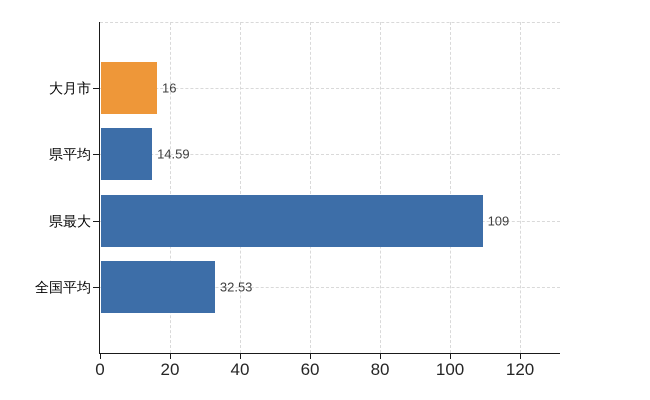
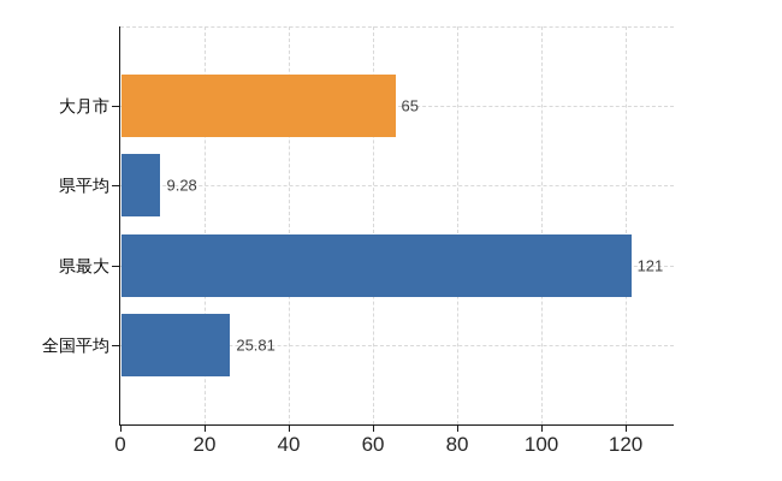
大月市: 16 -> 65
県平均: 14.59 -> 9.28
県最大: 109 -> 121
全国平均: 32.53 -> 25.81
